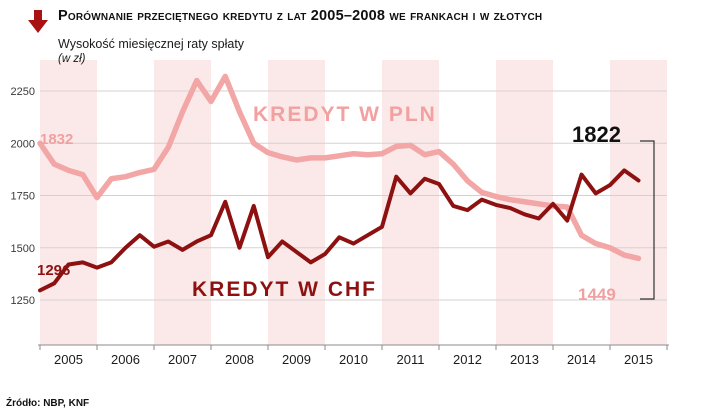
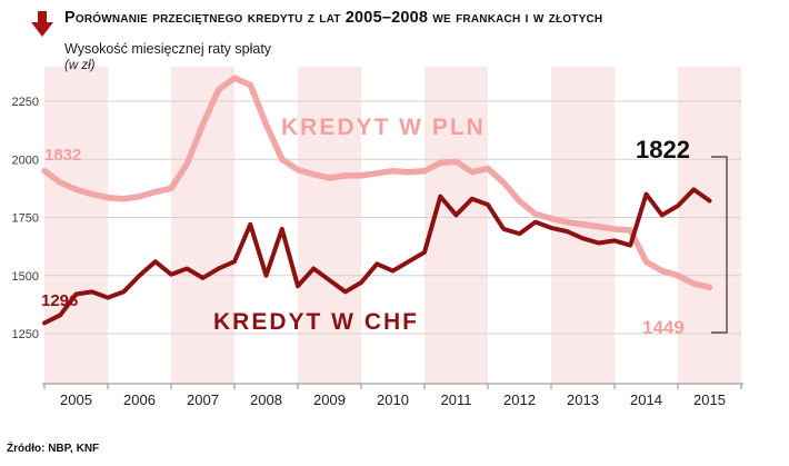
KREDYT W PLN/2005: 2000 -> 1950
KREDYT W PLN/2006: 1740 -> 1840
KREDYT W PLN/2008: 2200 -> 2350
KREDYT W CHF/2014: 1710 -> 1650
